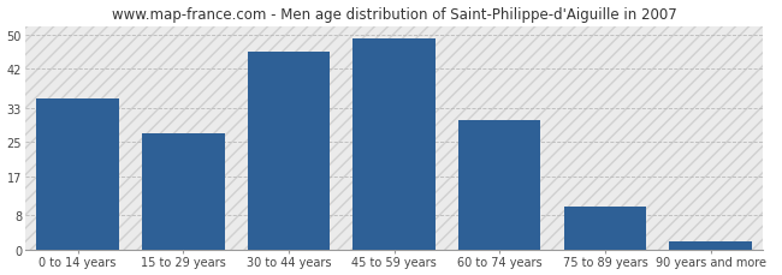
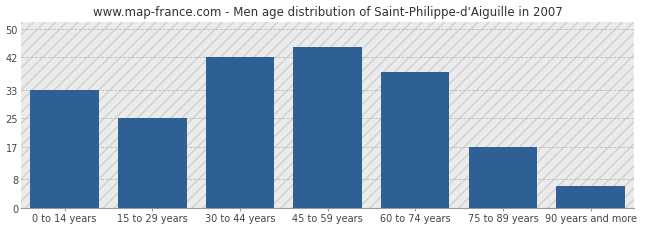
0 to 14 years: 35 -> 33
15 to 29 years: 27 -> 25
30 to 44 years: 46 -> 42
45 to 59 years: 49 -> 45
60 to 74 years: 30 -> 38
75 to 89 years: 10 -> 17
90 years and more: 2 -> 6
